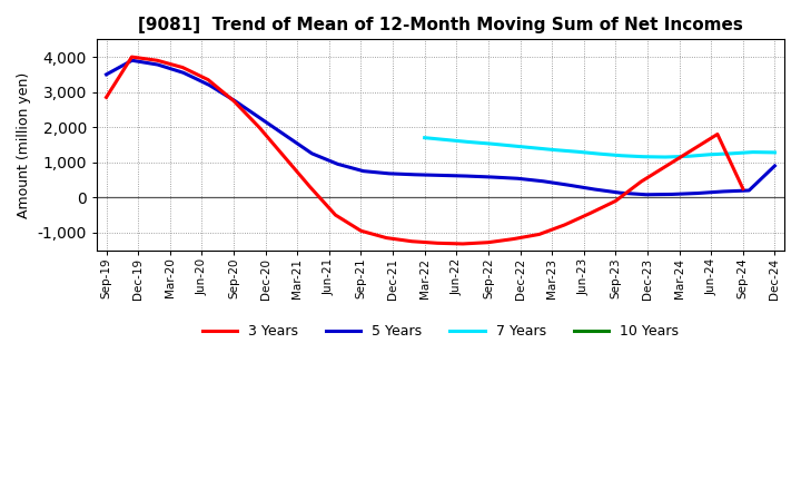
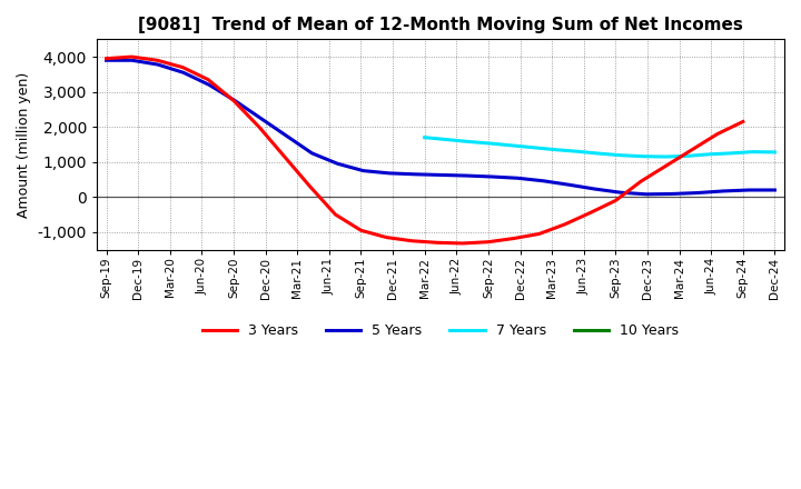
3 Years/Sep-19: 2,850 -> 3,950
5 Years/Sep-19: 3,500 -> 3,900
3 Years/Sep-24: 250 -> 2,150
5 Years/Dec-24: 900 -> 200
